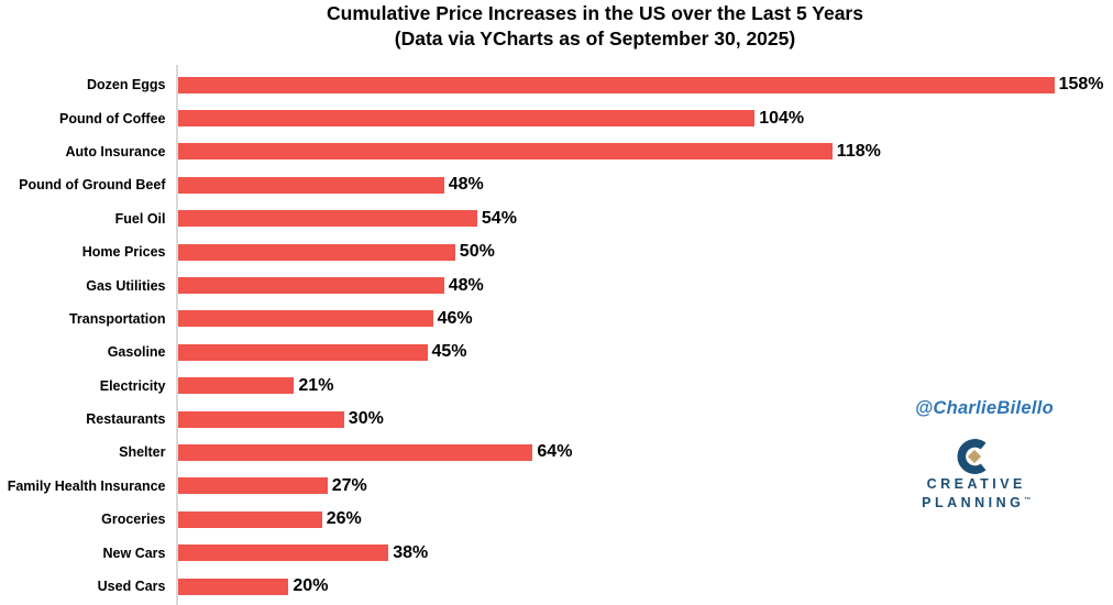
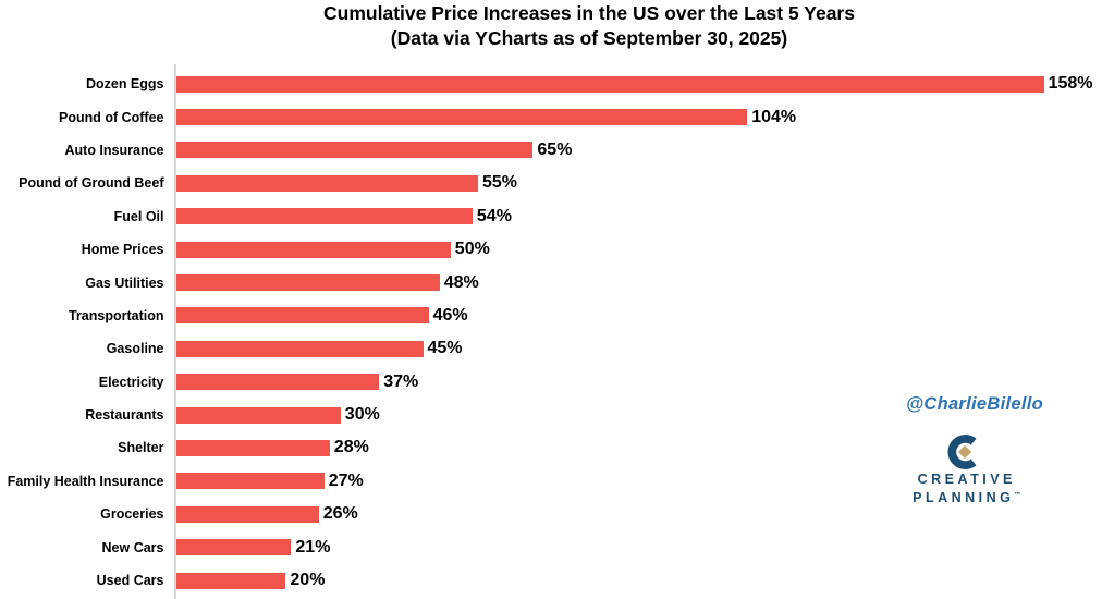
Auto Insurance: 118% -> 65%
Pound of Ground Beef: 48% -> 55%
Electricity: 21% -> 37%
Shelter: 64% -> 28%
New Cars: 38% -> 21%
